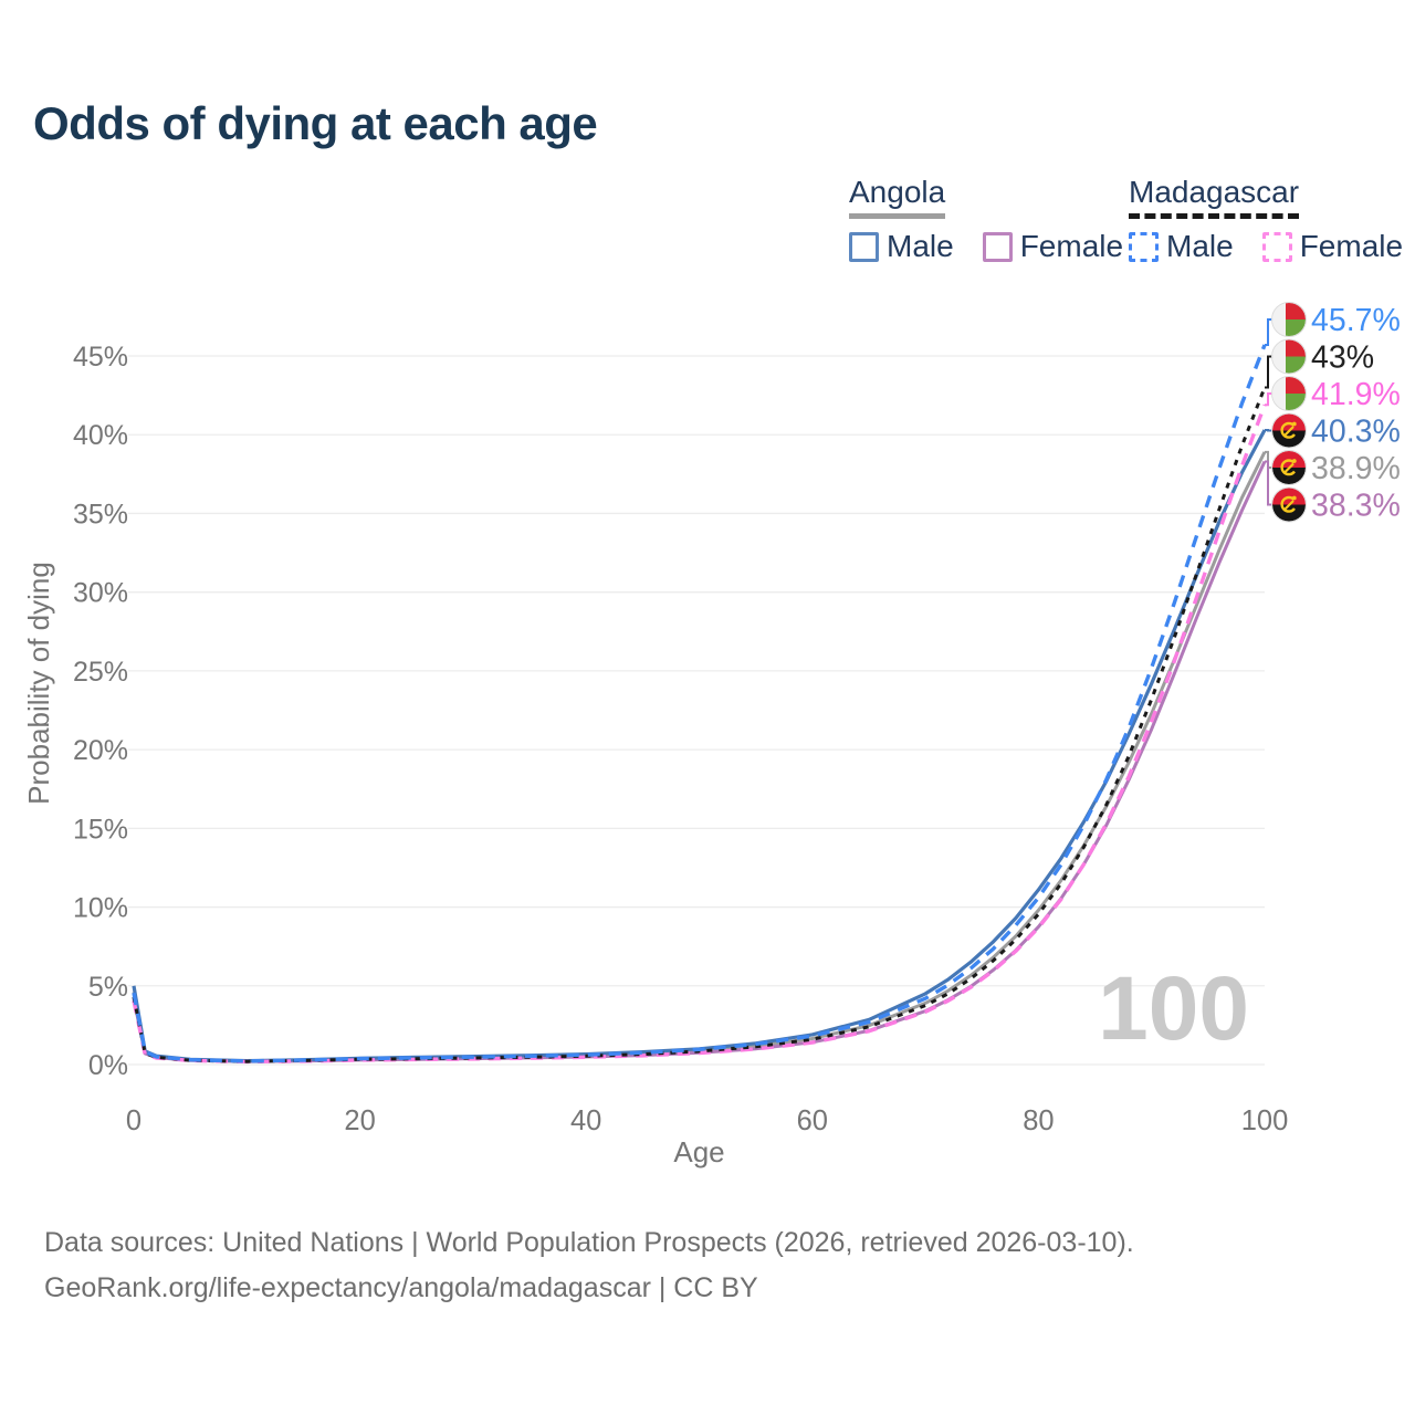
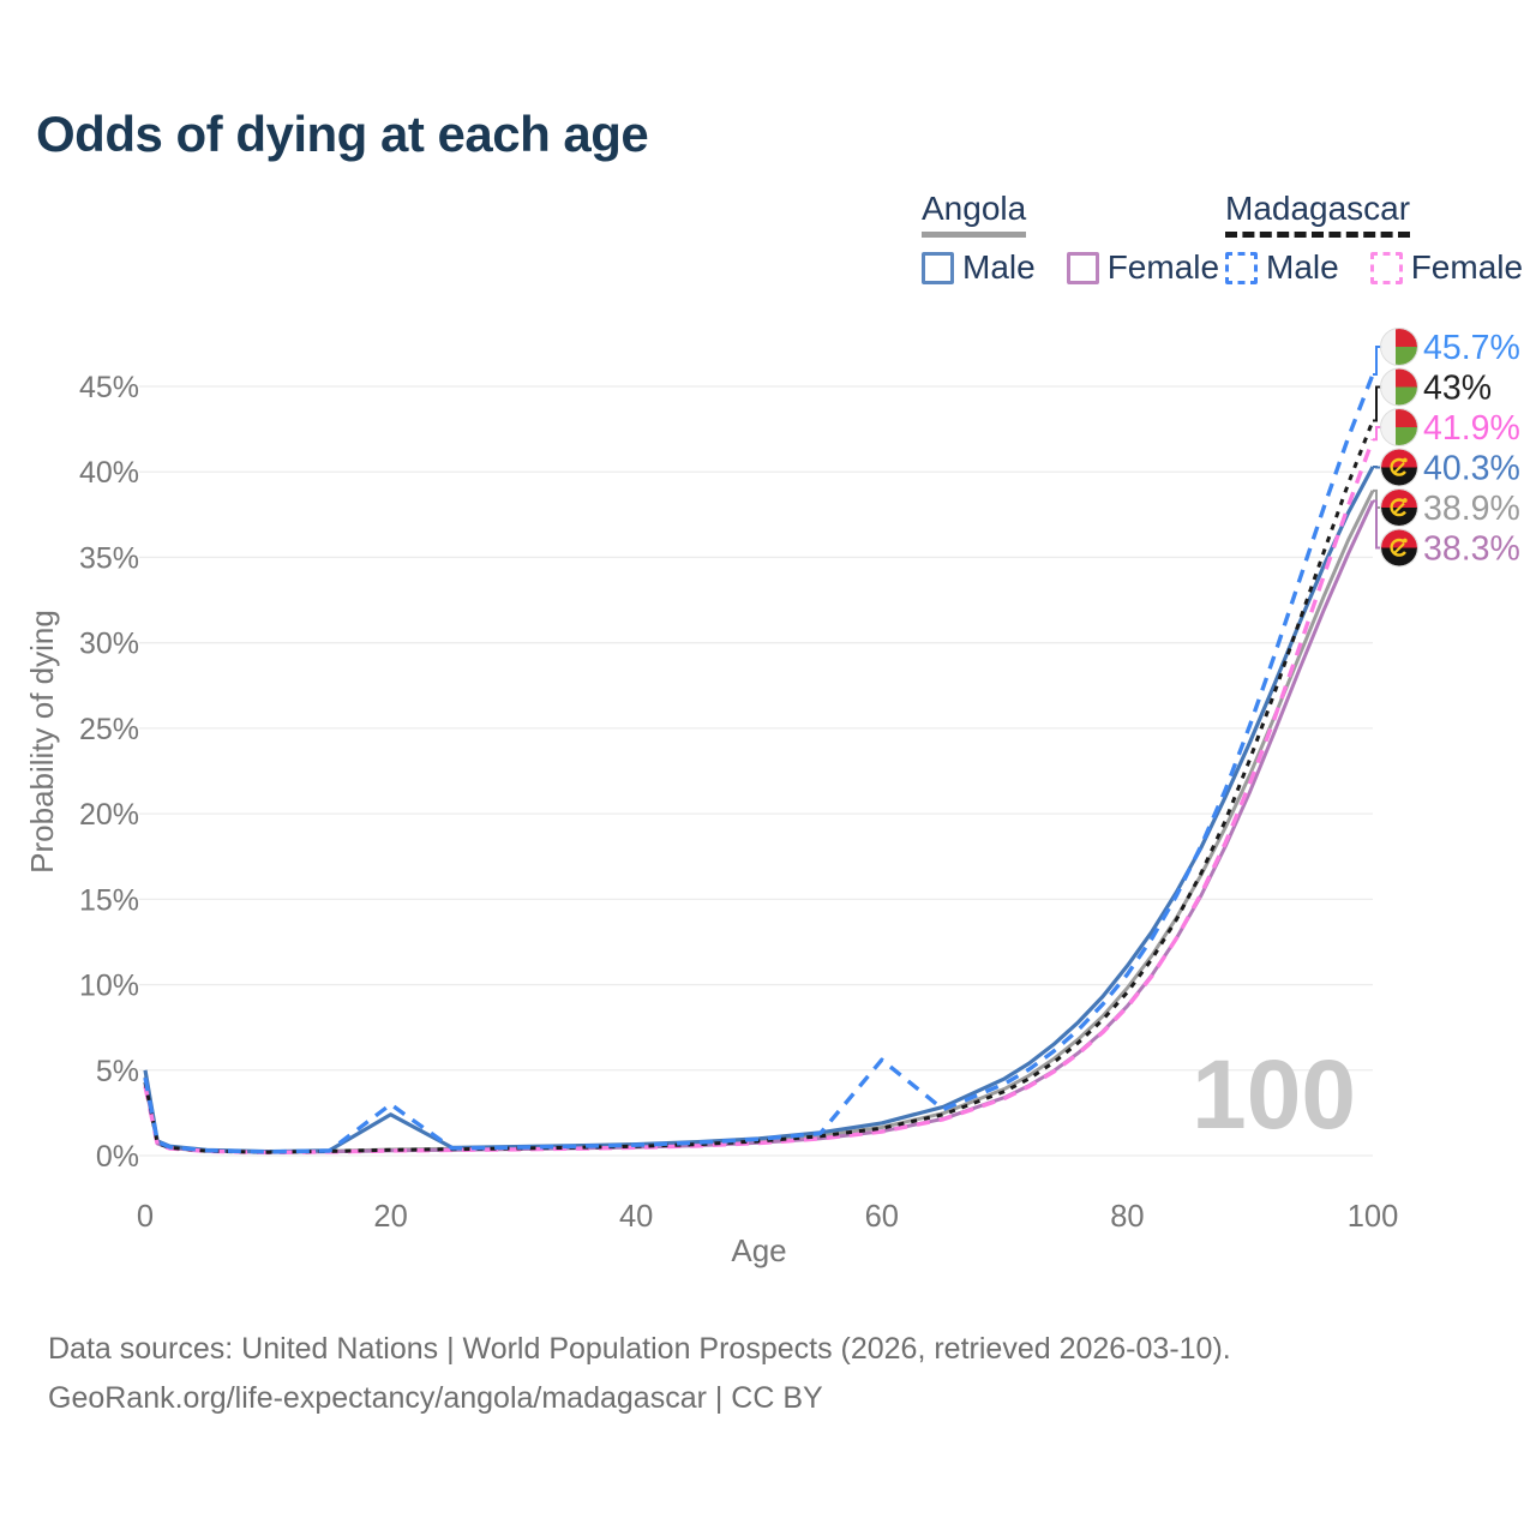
Madagascar Male/20: 0.4% -> 3.0%
Angola Male/20: 0.4% -> 2.4%
Madagascar Male/60: 1.8% -> 5.6%
